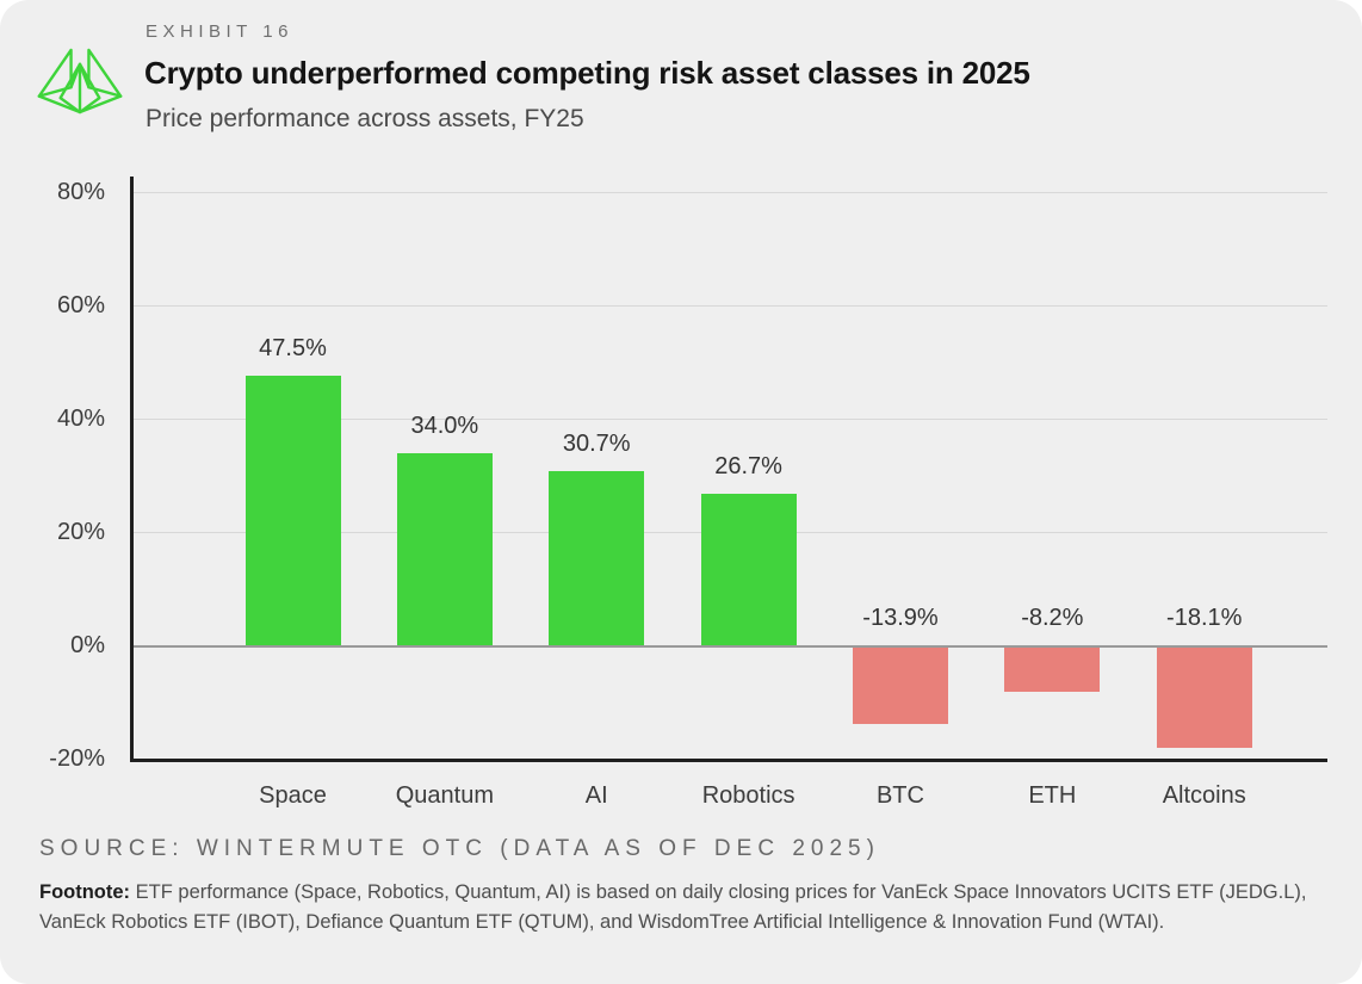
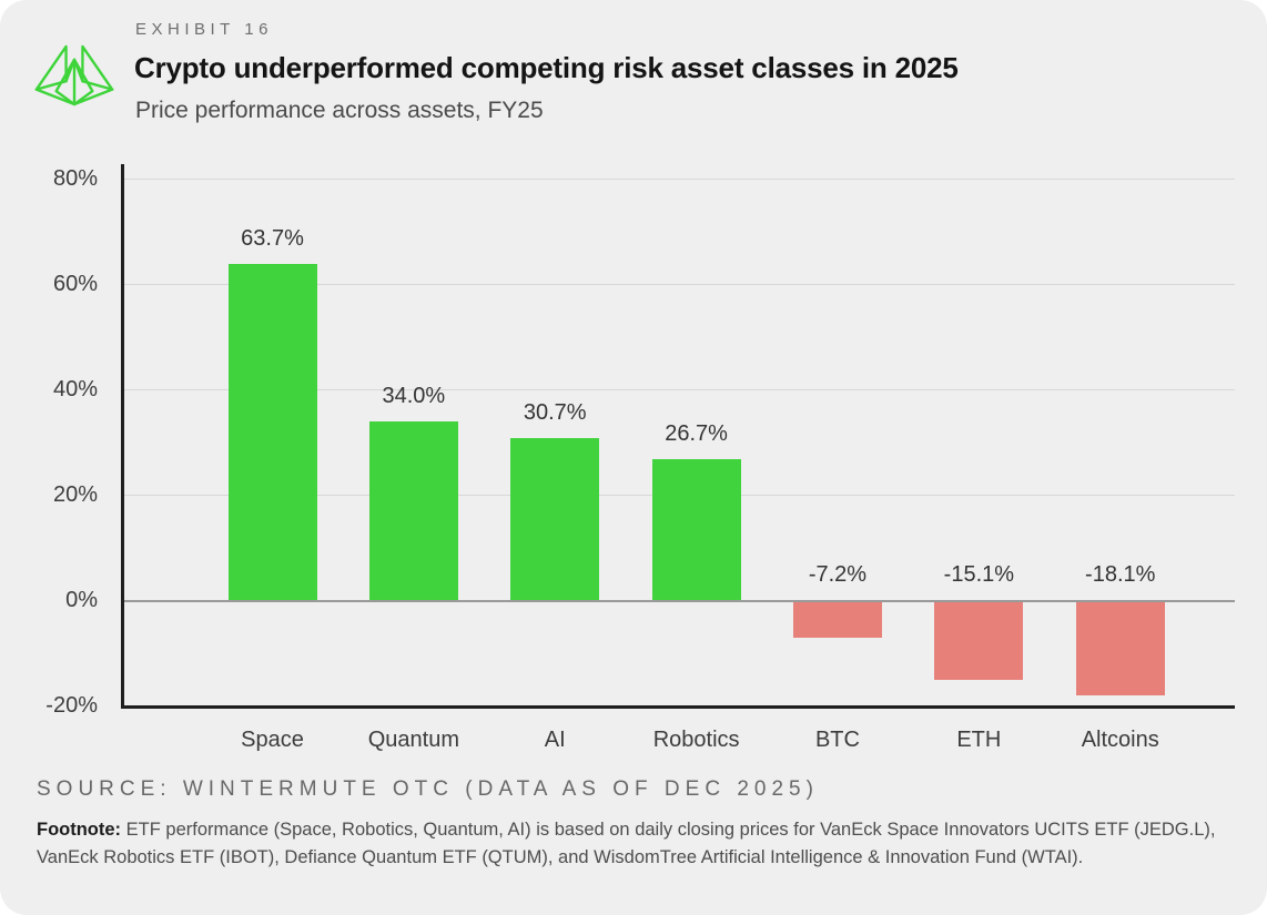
Space: 47.5% -> 63.7%
BTC: -13.9% -> -7.2%
ETH: -8.2% -> -15.1%
